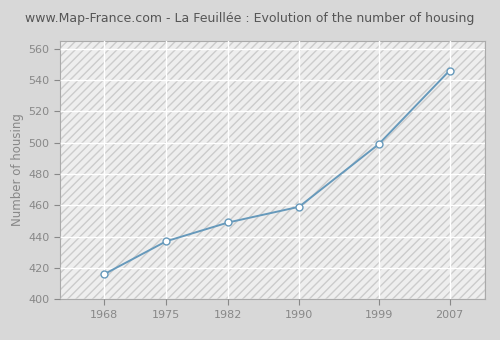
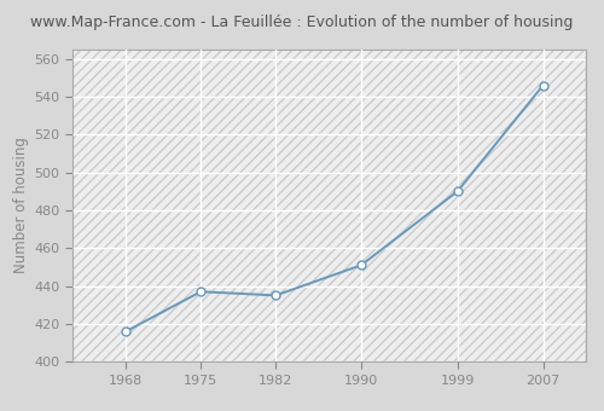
1982: 449 -> 435
1990: 459 -> 451
1999: 499 -> 490
